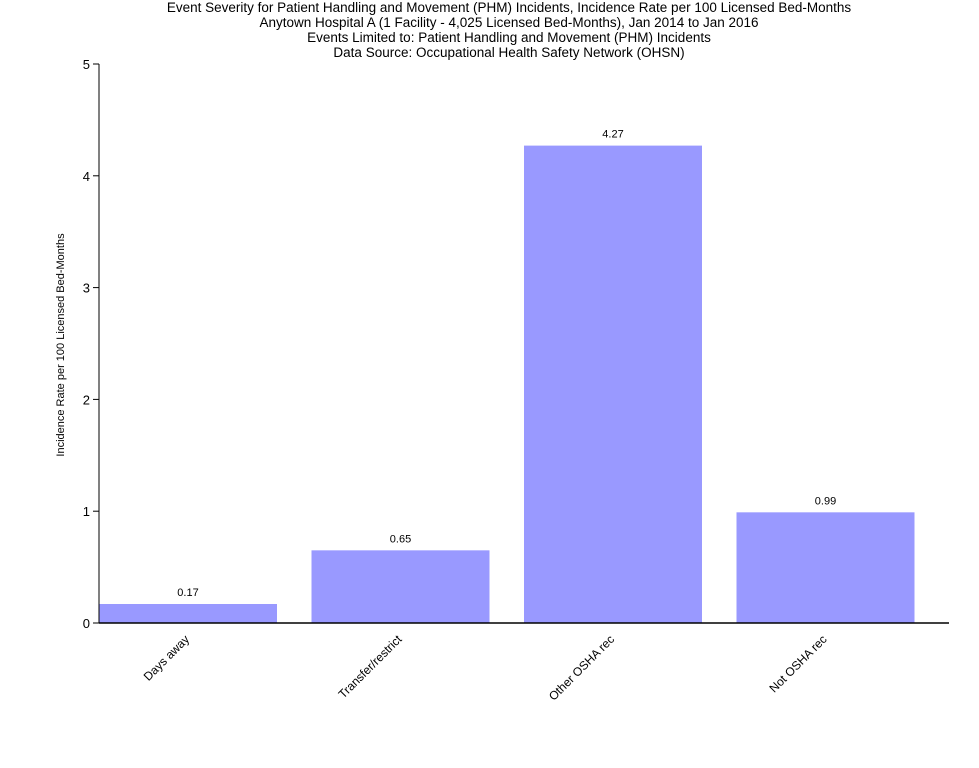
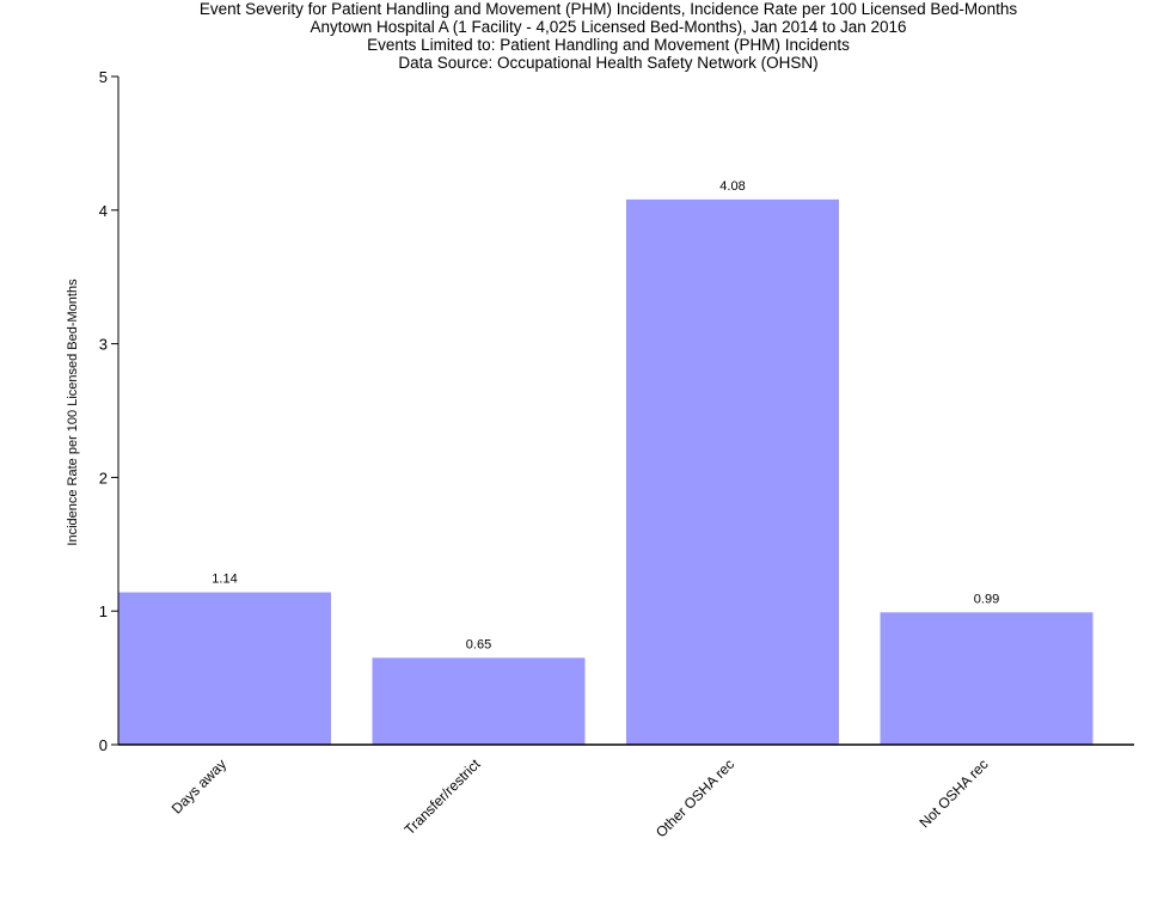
Days away: 0.17 -> 1.14
Other OSHA rec: 4.27 -> 4.08
